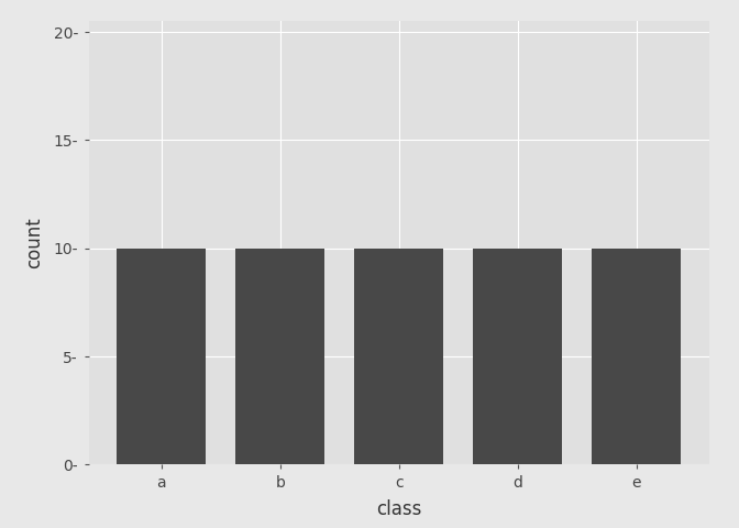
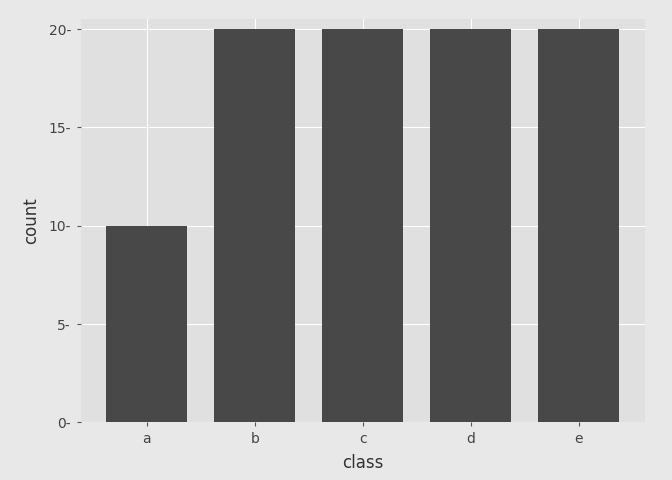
b: 10- -> 20-
c: 10- -> 20-
d: 10- -> 20-
e: 10- -> 20-
